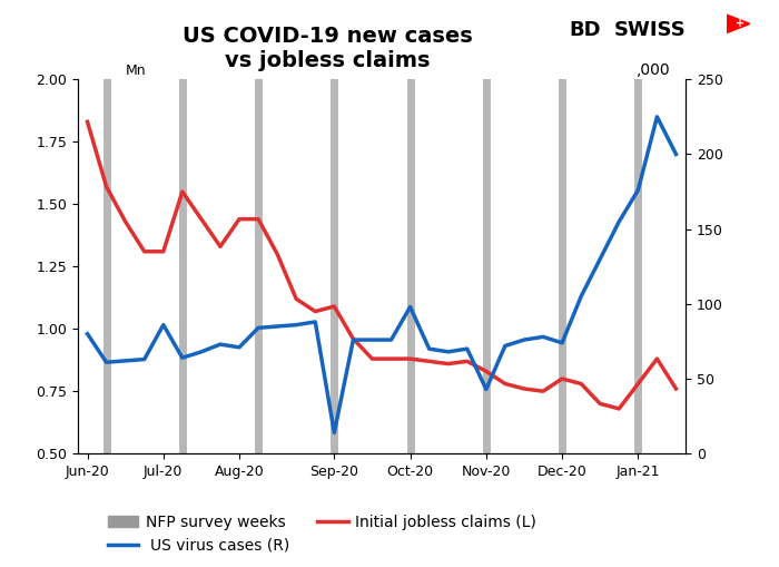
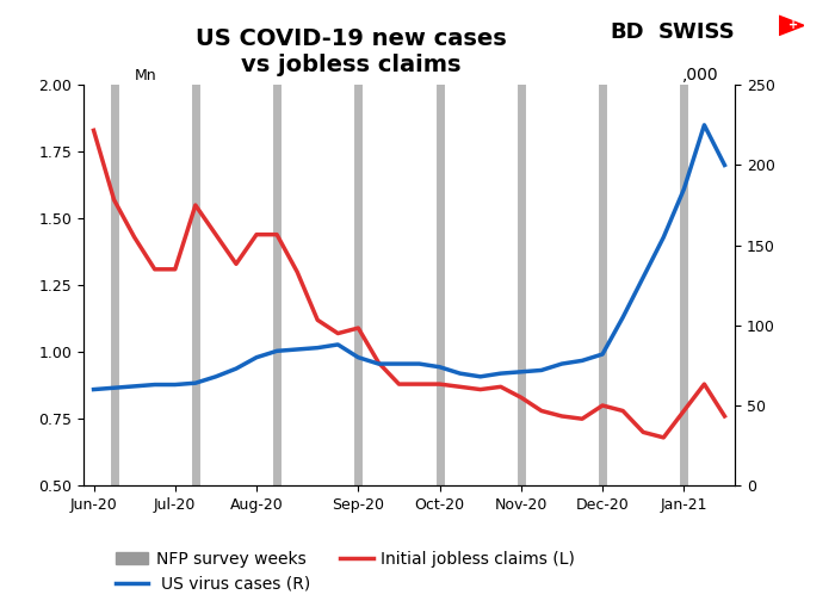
US virus cases (R)/Jun-20: 80 -> 60
US virus cases (R)/Jul-20: 86 -> 63
US virus cases (R)/Aug-20: 71 -> 80
US virus cases (R)/Sep-20: 14 -> 80
US virus cases (R)/Oct-20: 98 -> 74
US virus cases (R)/Nov-20: 43 -> 71
US virus cases (R)/Dec-20: 74 -> 82
US virus cases (R)/Jan-21: 176 -> 185
